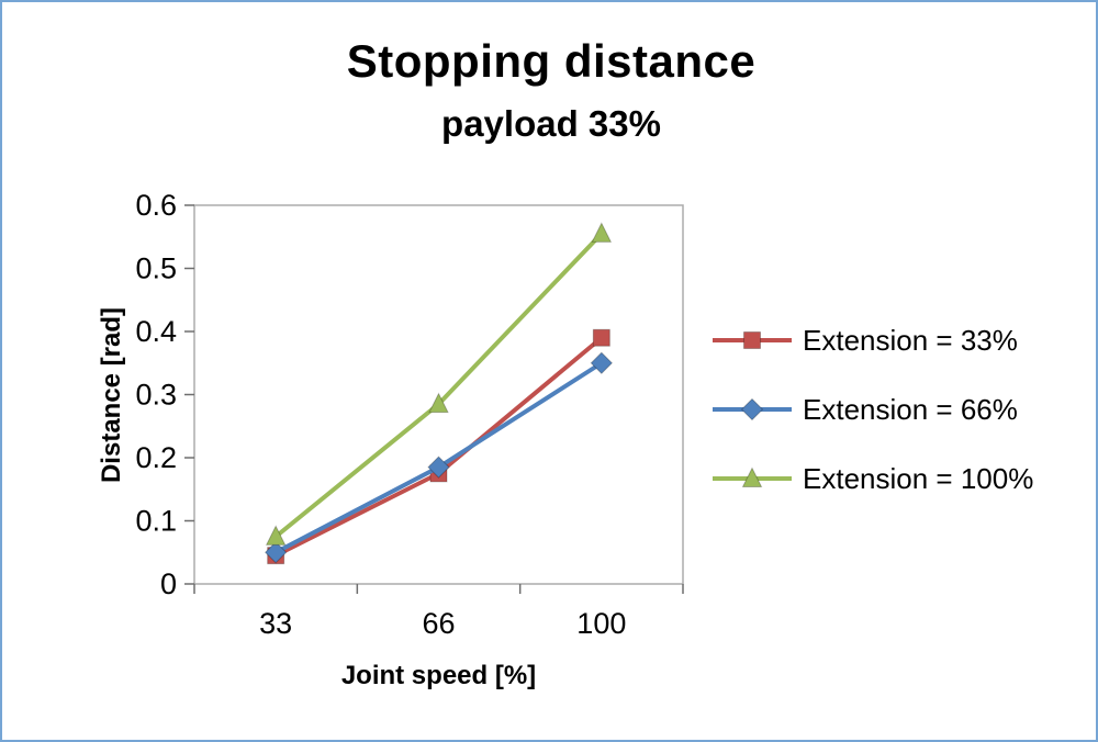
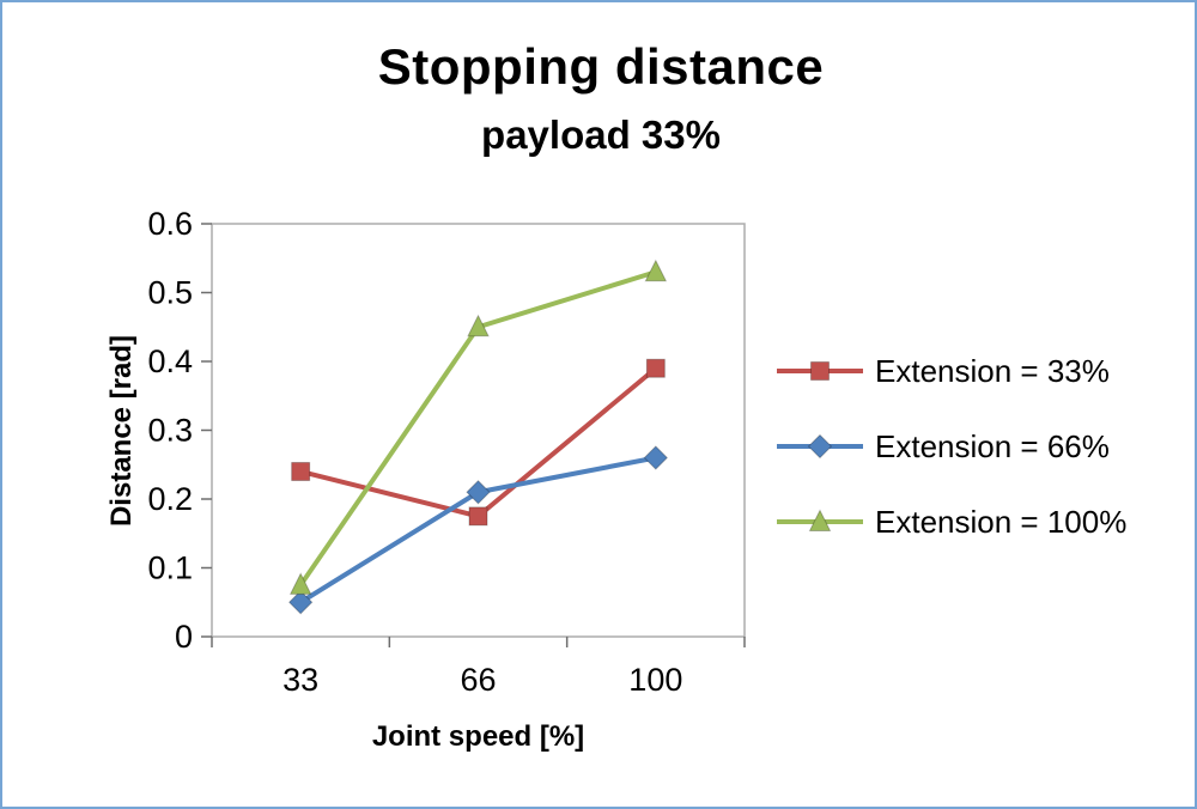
Extension = 33%/33: 0.04 -> 0.24
Extension = 66%/66: 0.18 -> 0.21
Extension = 100%/66: 0.28 -> 0.45
Extension = 66%/100: 0.35 -> 0.26
Extension = 100%/100: 0.56 -> 0.53
